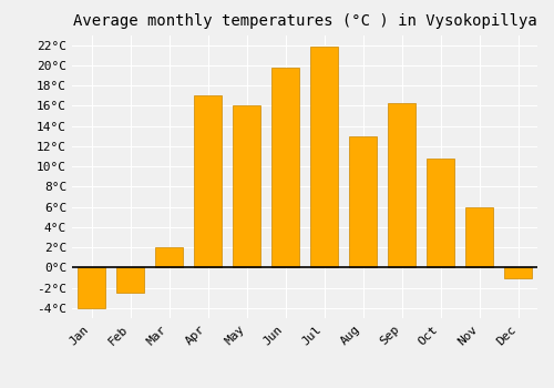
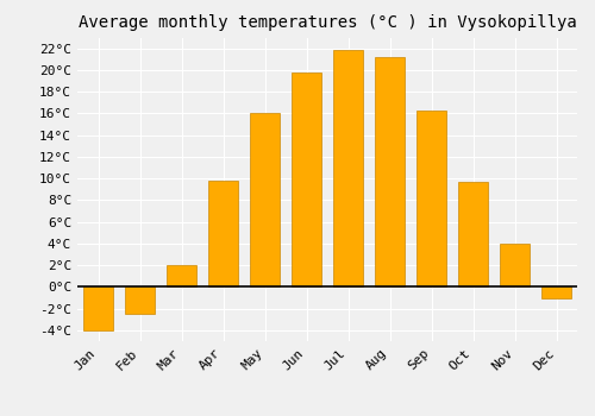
Apr: 17.0°C -> 9.8°C
Aug: 13.0°C -> 21.2°C
Oct: 10.8°C -> 9.7°C
Nov: 6.0°C -> 4.0°C
